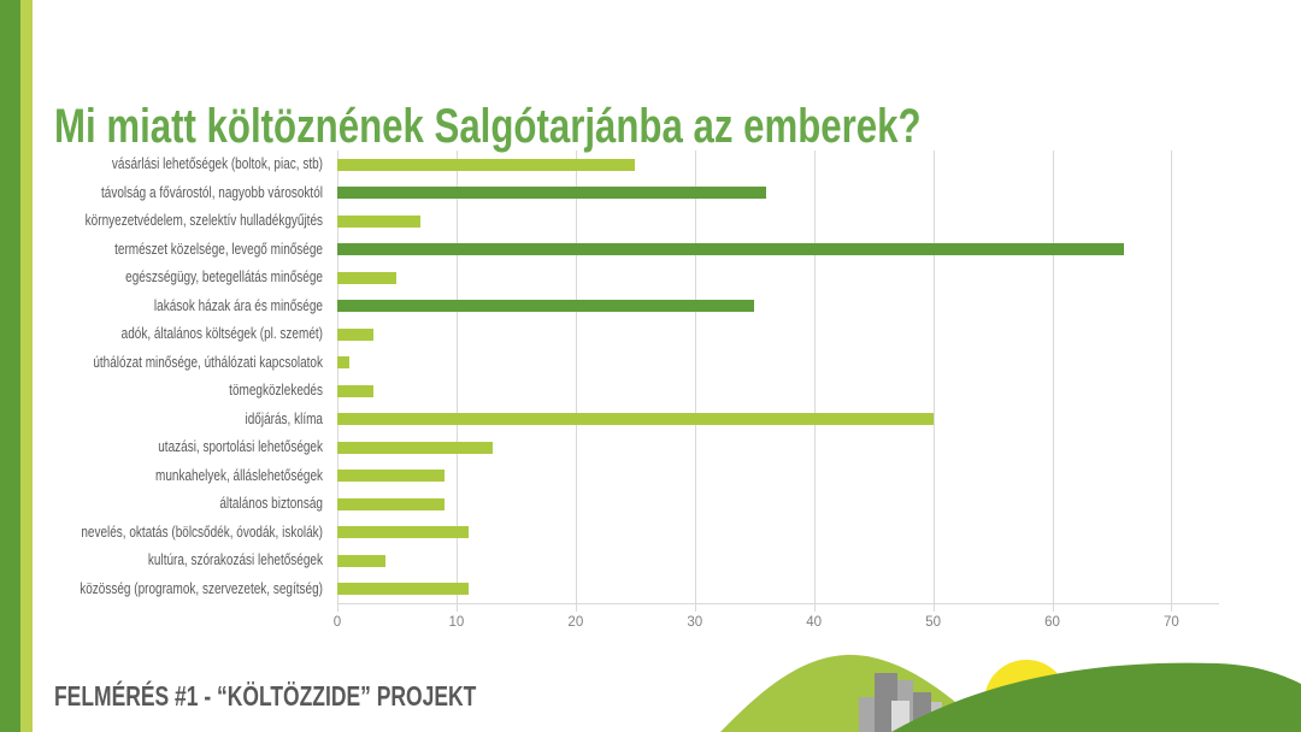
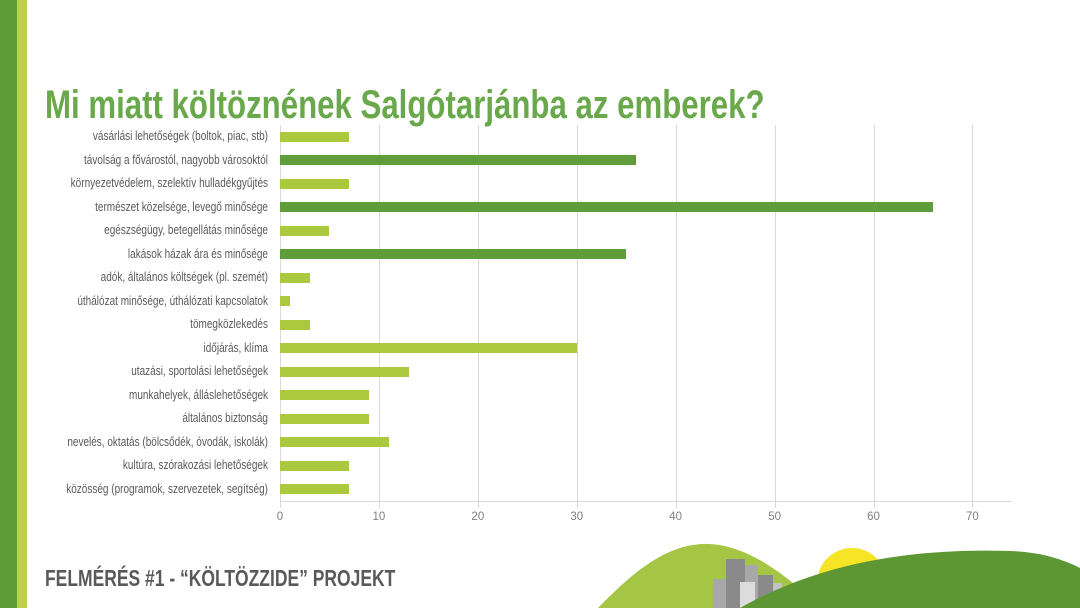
vásárlási lehetőségek (boltok, piac, stb): 25 -> 7
időjárás, klíma: 50 -> 30
kultúra, szórakozási lehetőségek: 4 -> 7
közösség (programok, szervezetek, segítség): 11 -> 7
